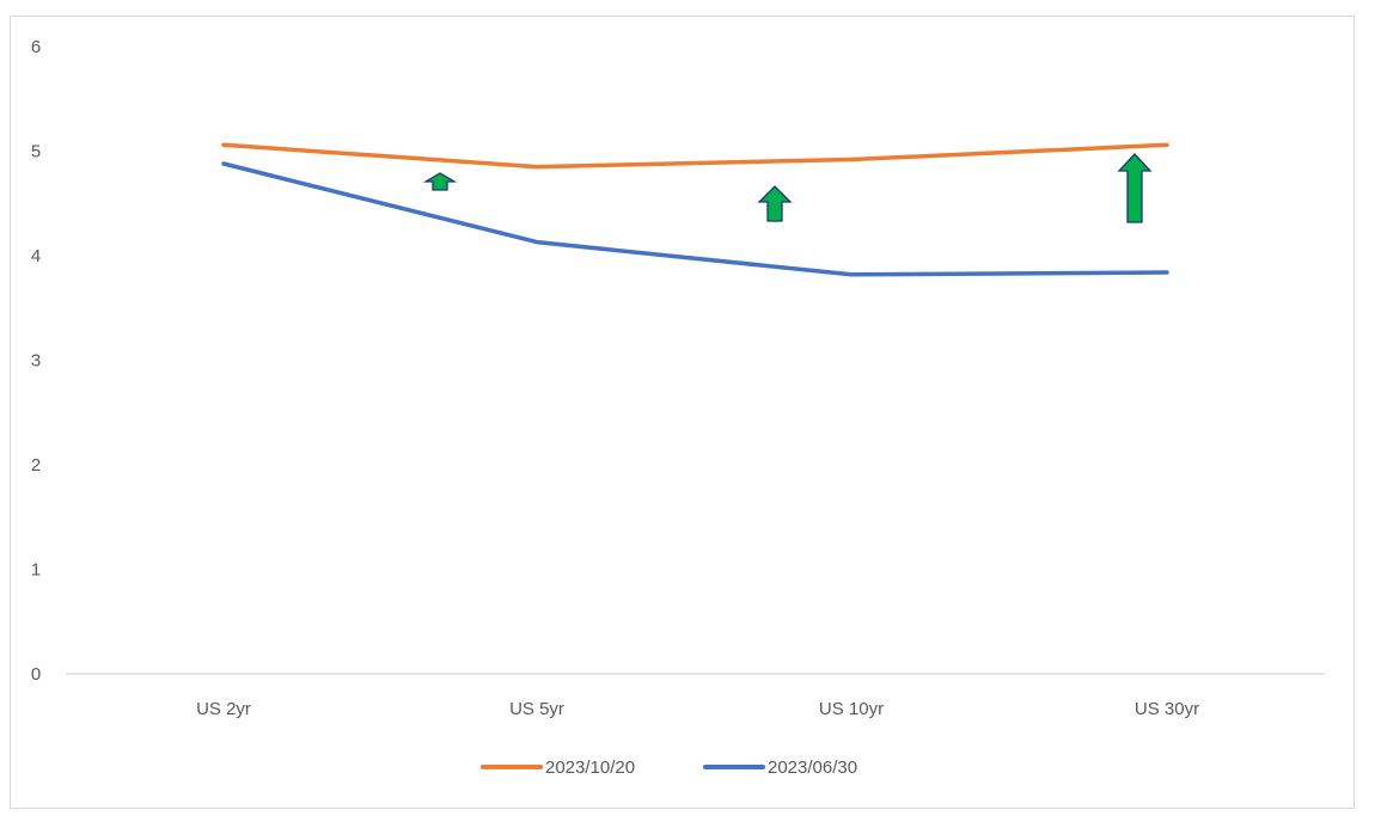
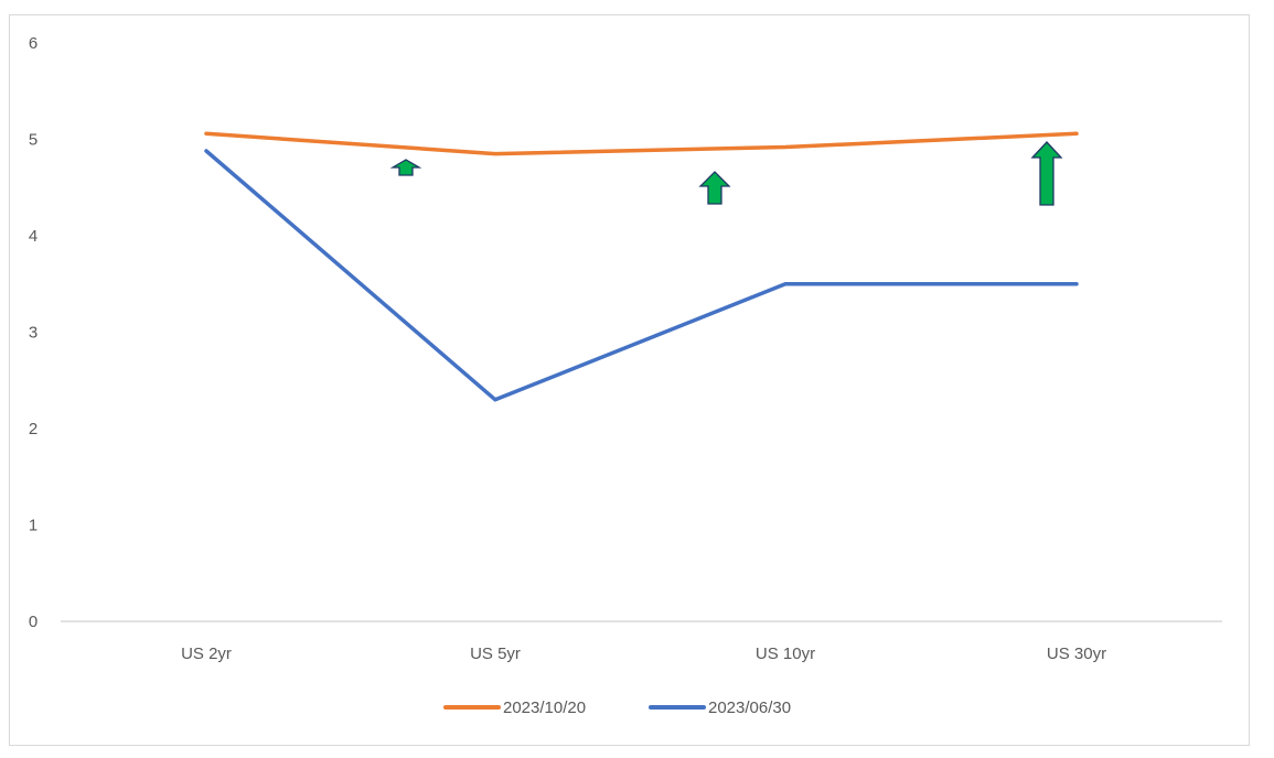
2023/06/30/US 5yr: 4.1 -> 2.3
2023/06/30/US 10yr: 3.8 -> 3.5
2023/06/30/US 30yr: 3.8 -> 3.5
